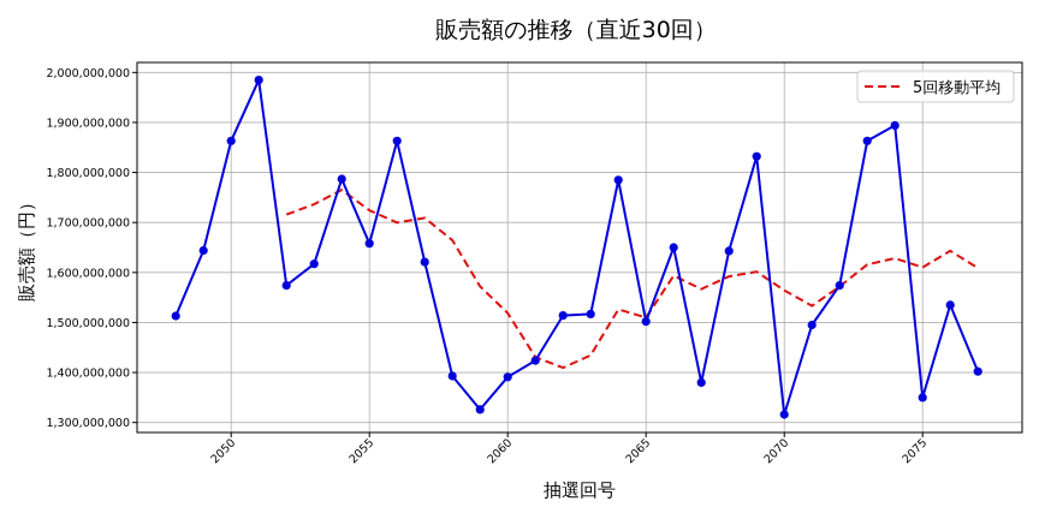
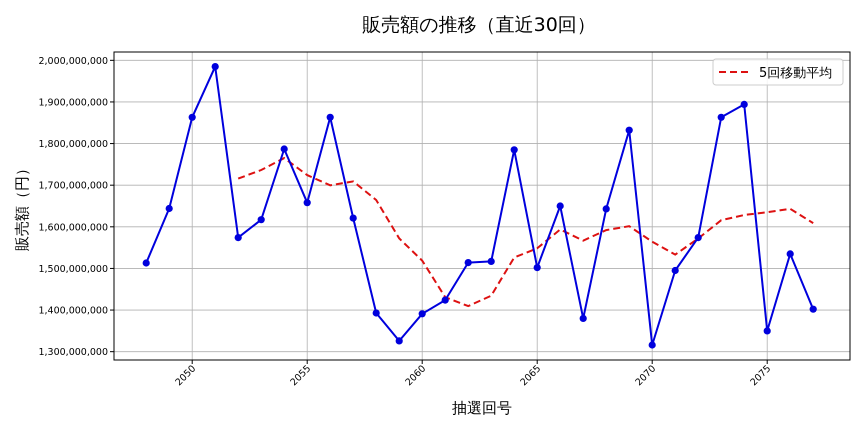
5回移動平均/2065: 1510000000 -> 1550000000
5回移動平均/2075: 1610000000 -> 1640000000
